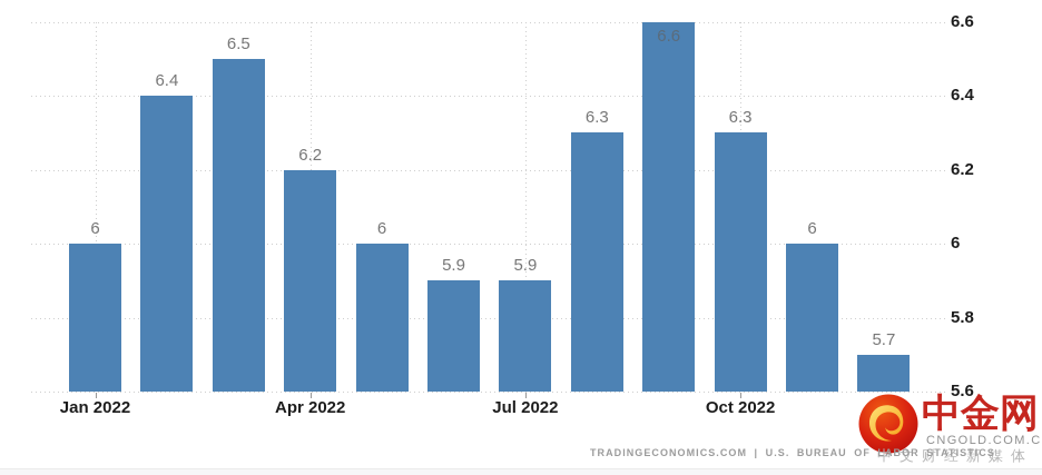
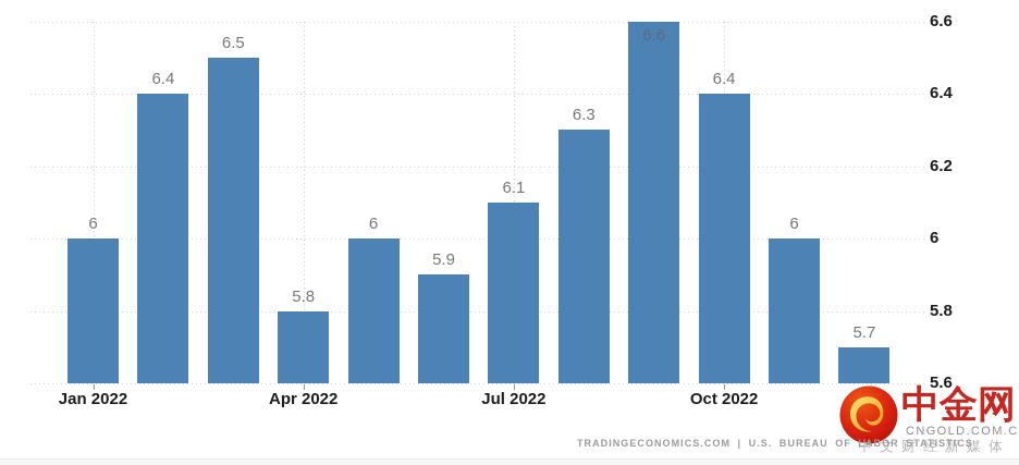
Apr 2022: 6.2 -> 5.8
Jul 2022: 5.9 -> 6.1
Oct 2022: 6.3 -> 6.4
